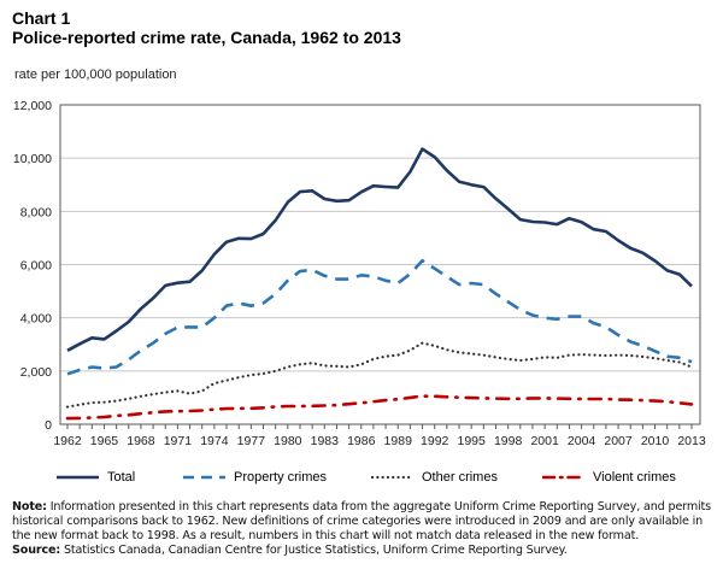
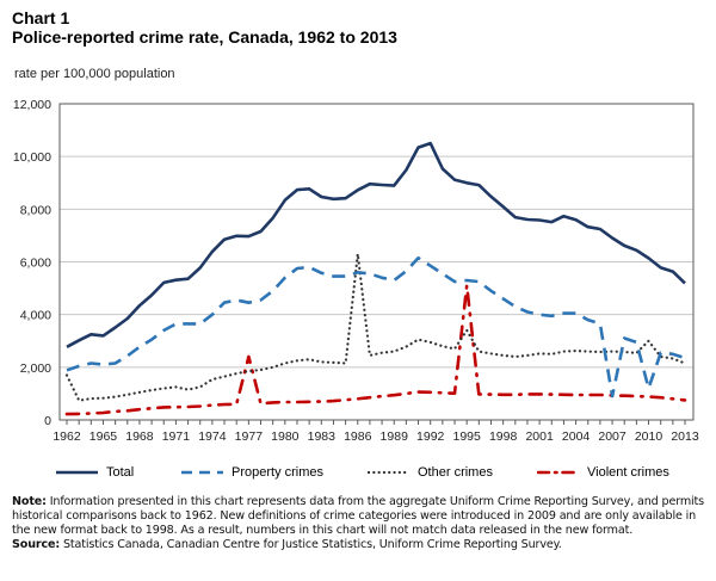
Other crimes/1962: 600 -> 1700
Violent crimes/1977: 600 -> 2400
Other crimes/1986: 2200 -> 6300
Total/1992: 10000 -> 10500
Other crimes/1995: 2600 -> 3400
Violent crimes/1995: 1000 -> 5100
Property crimes/2007: 3400 -> 900
Property crimes/2010: 2800 -> 1200
Other crimes/2010: 2500 -> 3000
